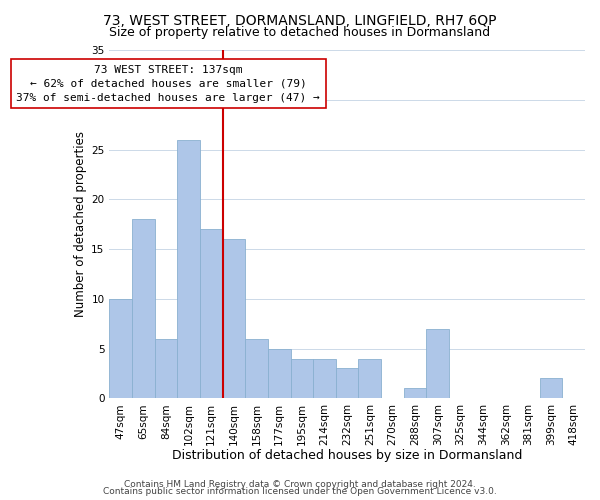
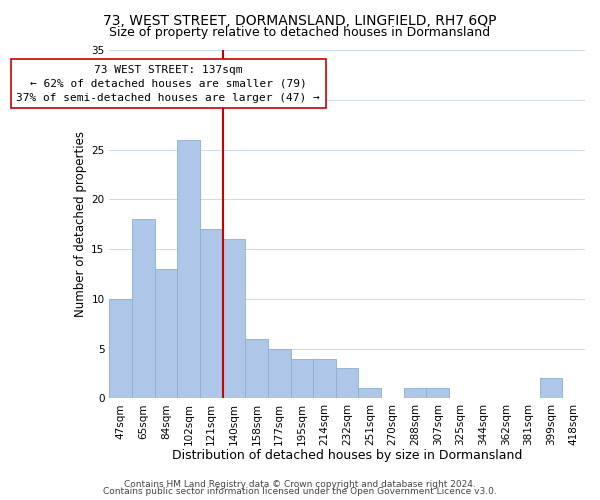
84sqm: 6 -> 13
251sqm: 4 -> 1
307sqm: 7 -> 1
